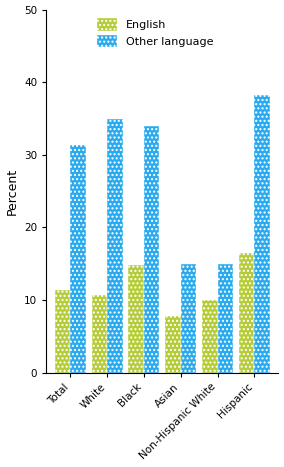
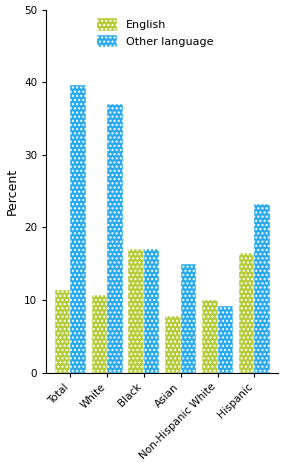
Other language/Total: 31.4 -> 39.6
Other language/White: 34.9 -> 37.0
English/Black: 14.8 -> 17.0
Other language/Black: 34.0 -> 17.0
Other language/Non-Hispanic White: 14.9 -> 9.2
Other language/Hispanic: 38.2 -> 23.2
